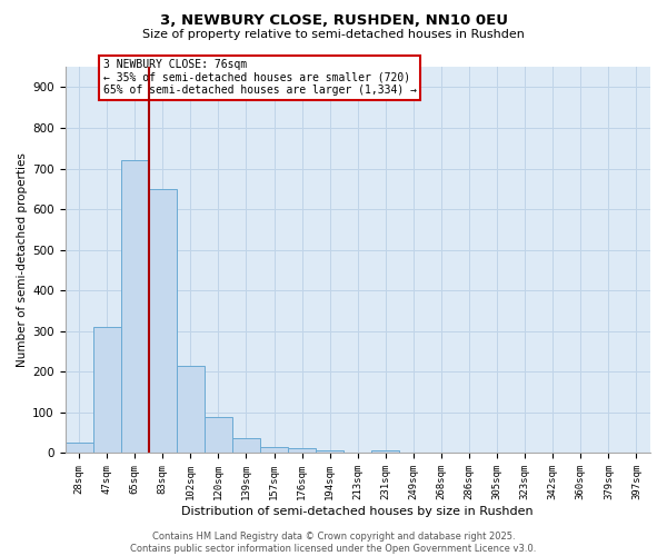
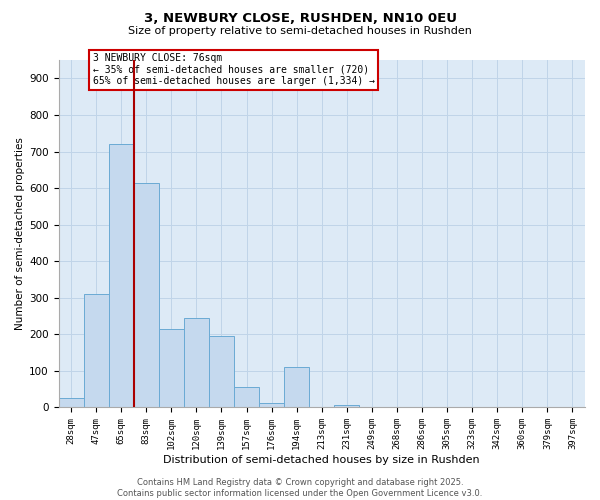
83sqm: 650 -> 615
120sqm: 88 -> 245
139sqm: 38 -> 195
157sqm: 15 -> 55
194sqm: 8 -> 110
